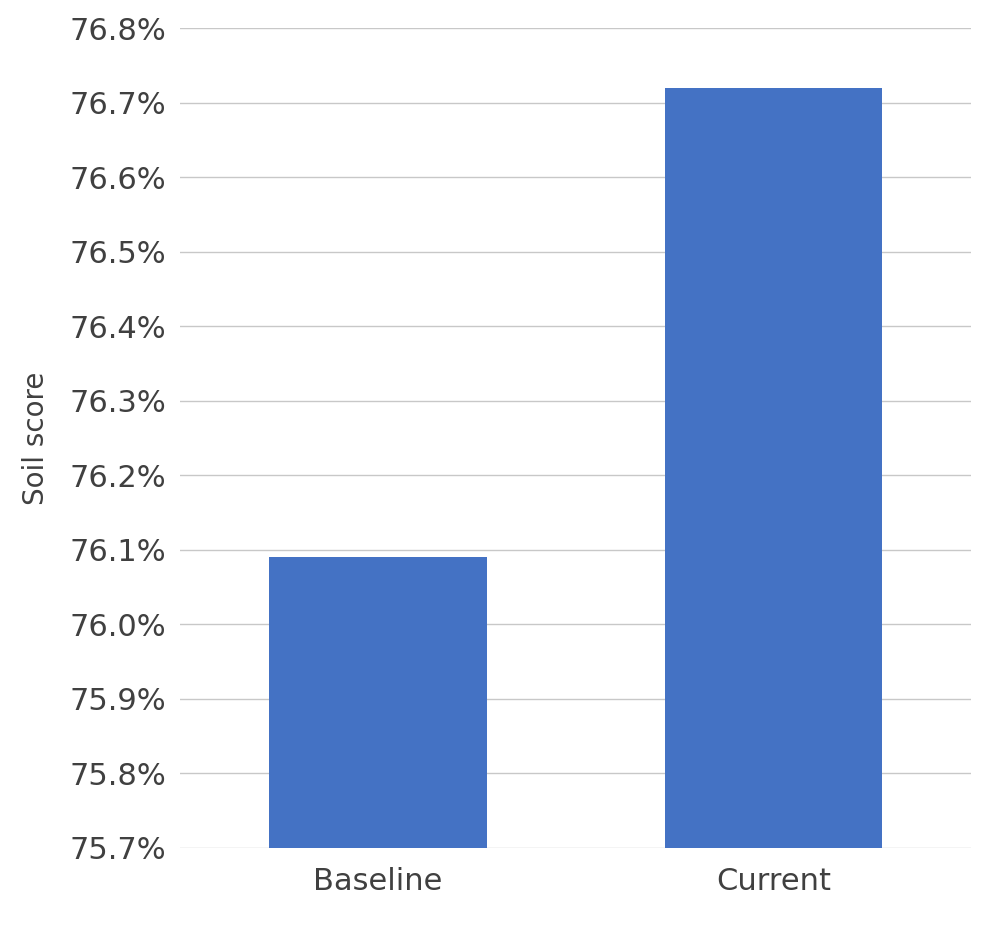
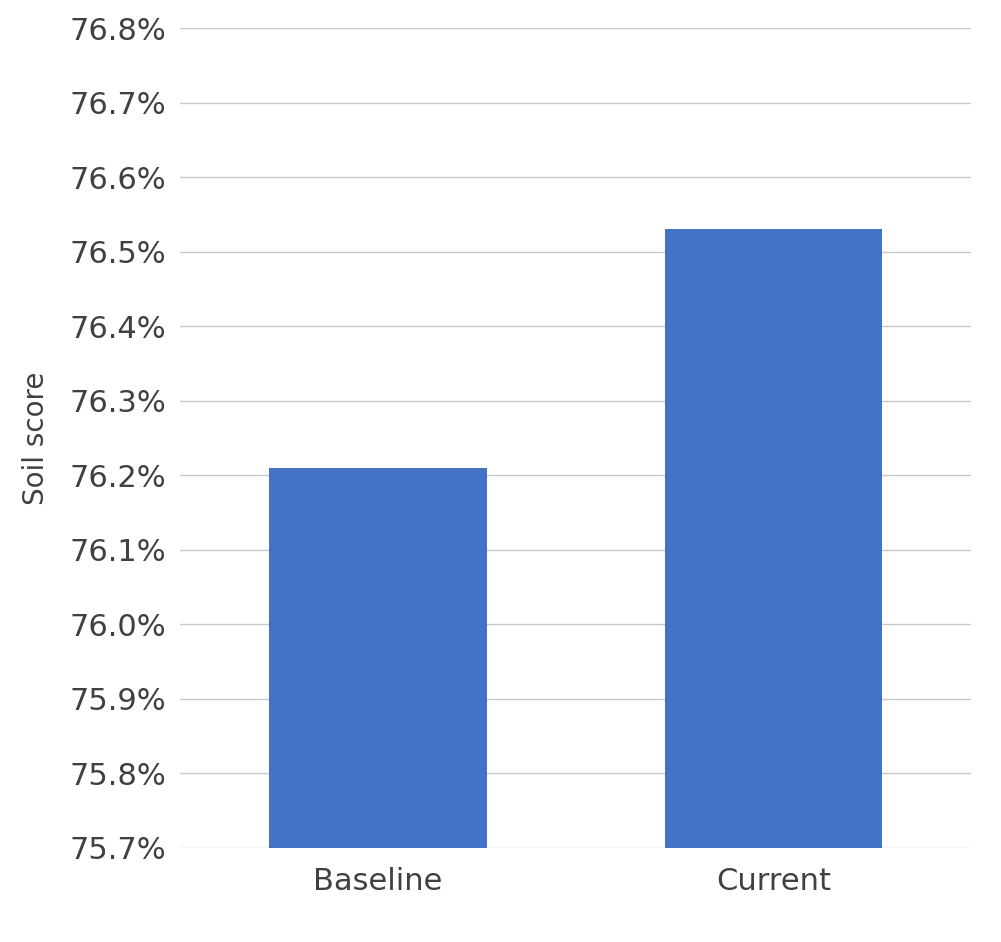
Baseline: 76.09% -> 76.21%
Current: 76.72% -> 76.53%
